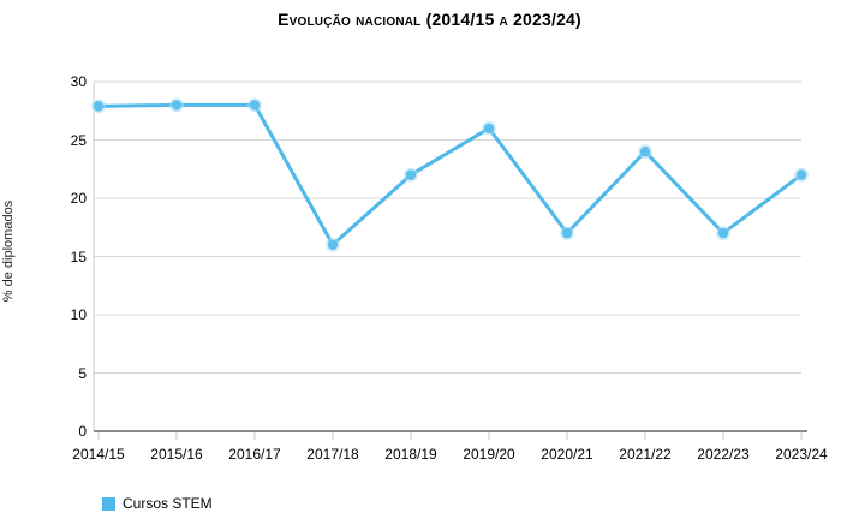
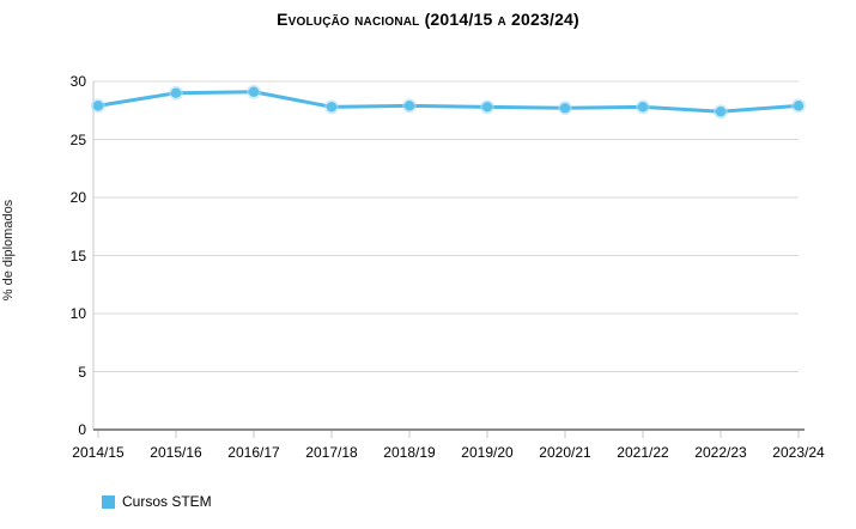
2015/16: 28 -> 29
2016/17: 28 -> 29
2017/18: 16 -> 28
2018/19: 22 -> 28
2019/20: 26 -> 28
2020/21: 17 -> 28
2021/22: 24 -> 28
2022/23: 17 -> 27
2023/24: 22 -> 28
